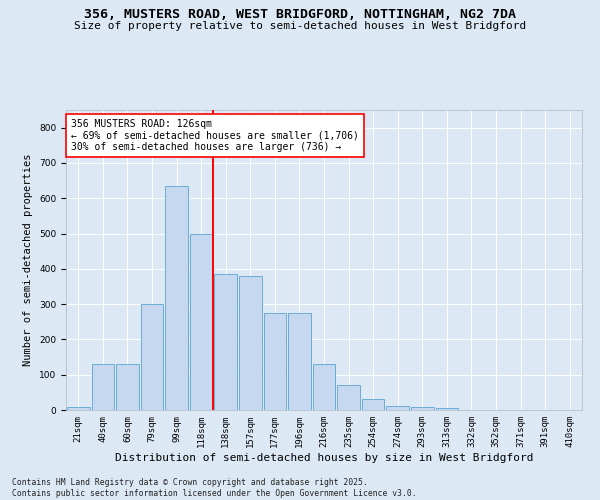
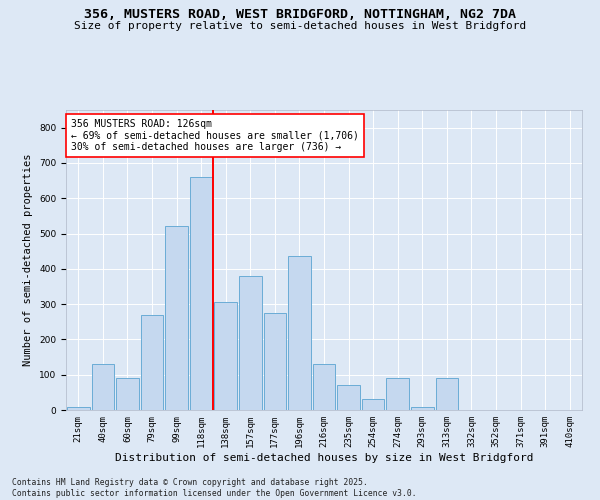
60sqm: 130 -> 90
79sqm: 300 -> 270
99sqm: 635 -> 520
118sqm: 500 -> 660
138sqm: 385 -> 305
196sqm: 275 -> 435
274sqm: 12 -> 90
313sqm: 5 -> 90
